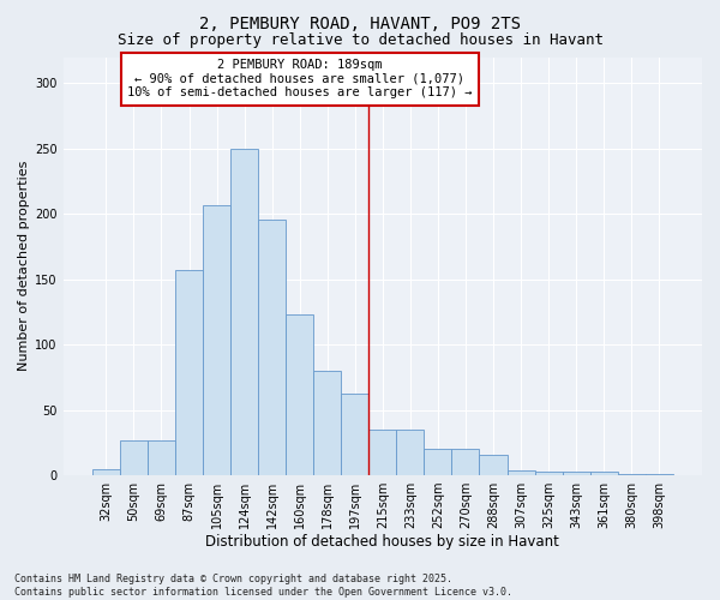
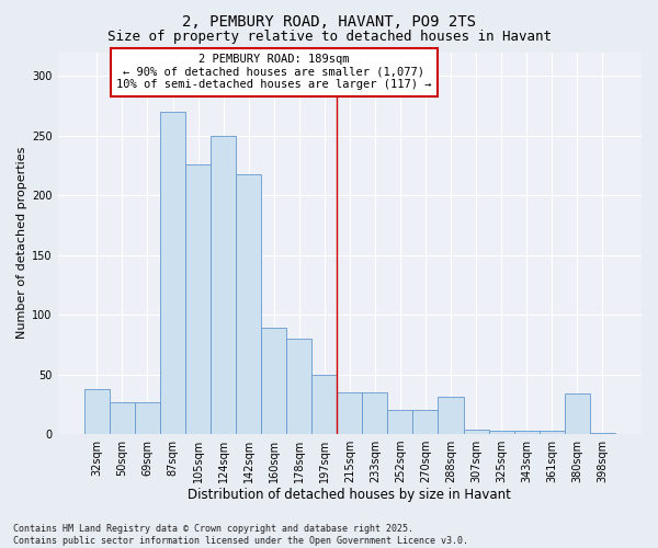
32sqm: 5 -> 38
87sqm: 157 -> 270
105sqm: 207 -> 226
142sqm: 196 -> 218
160sqm: 123 -> 89
197sqm: 62 -> 50
288sqm: 16 -> 31
380sqm: 1 -> 34
